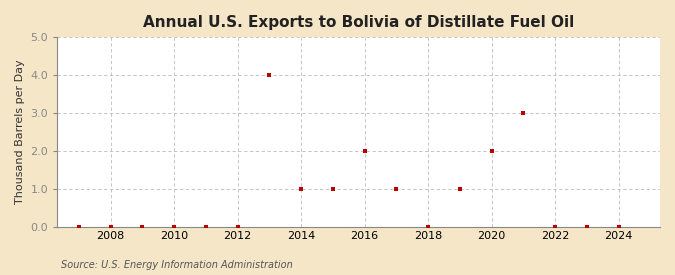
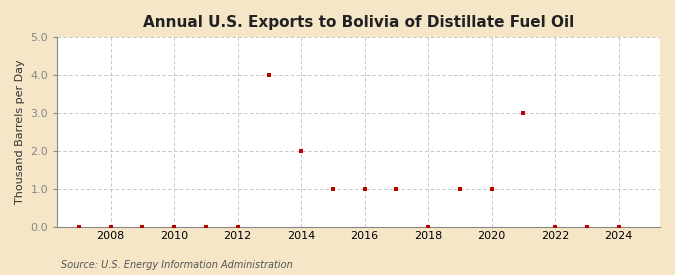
2014: 1 -> 2
2016: 2 -> 1
2020: 2 -> 1
